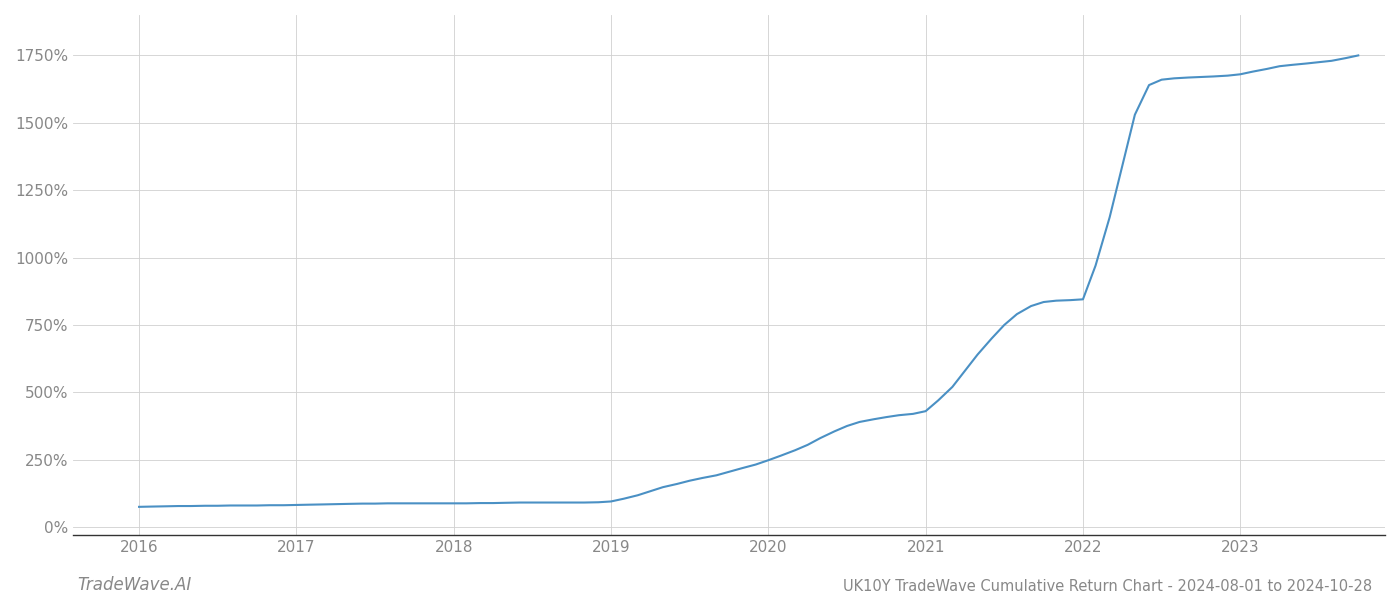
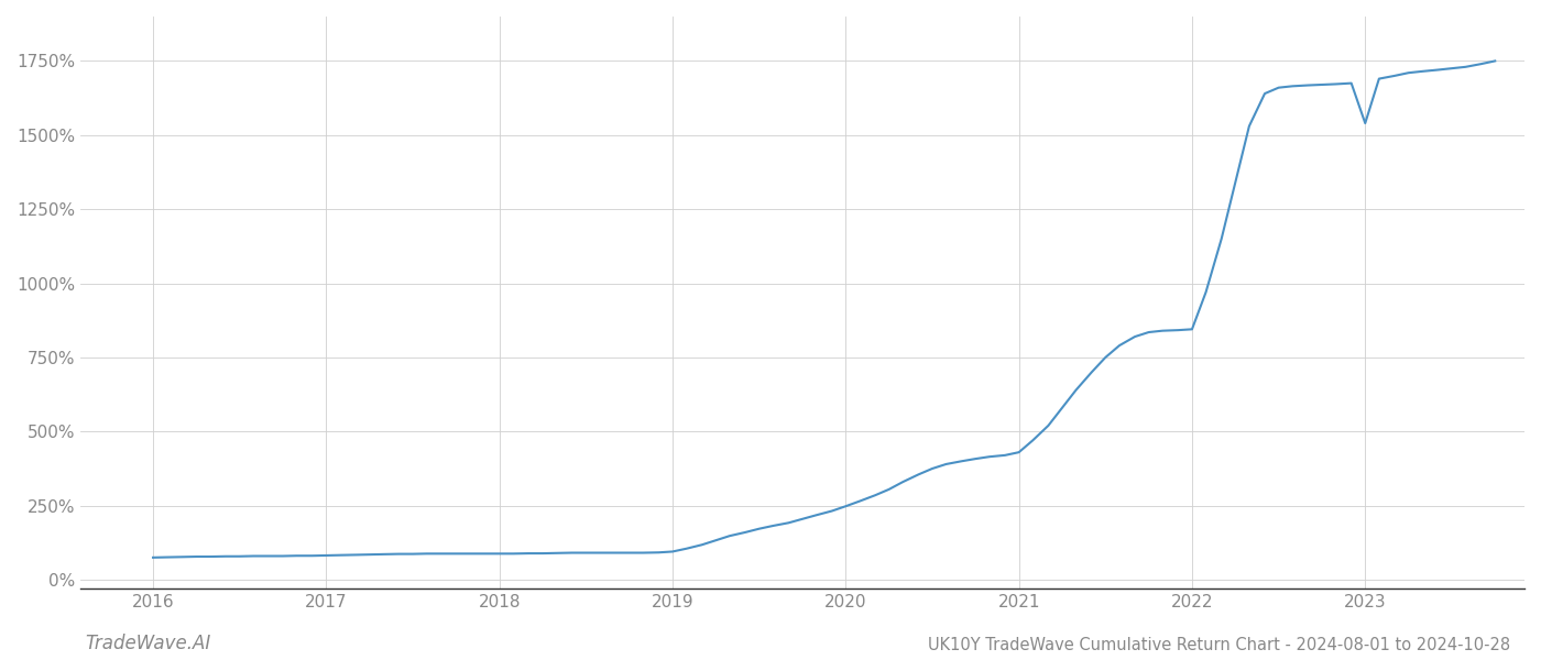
2023: 1680% -> 1540%
